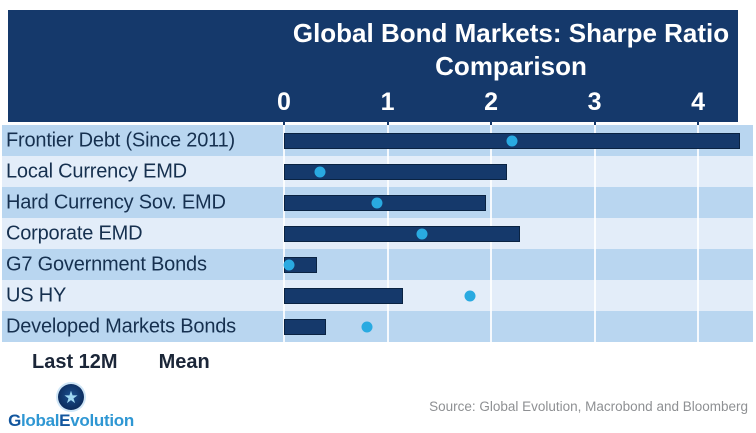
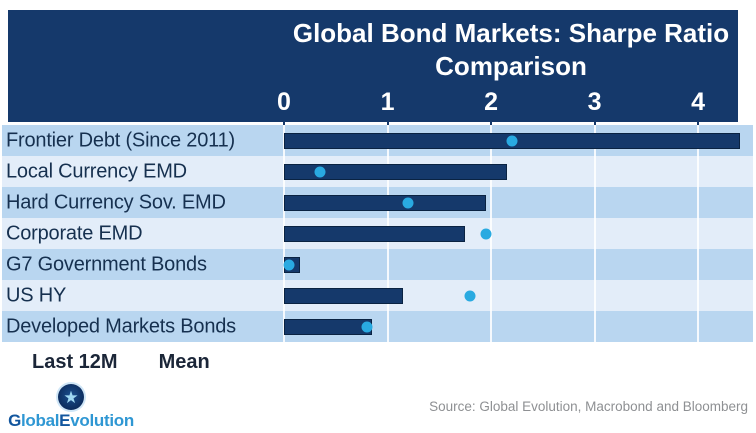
Mean/Hard Currency Sov. EMD: 0.90 -> 1.20
Last 12M/Corporate EMD: 2.28 -> 1.75
Mean/Corporate EMD: 1.33 -> 1.95
Last 12M/G7 Government Bonds: 0.32 -> 0.15
Last 12M/Developed Markets Bonds: 0.41 -> 0.85
